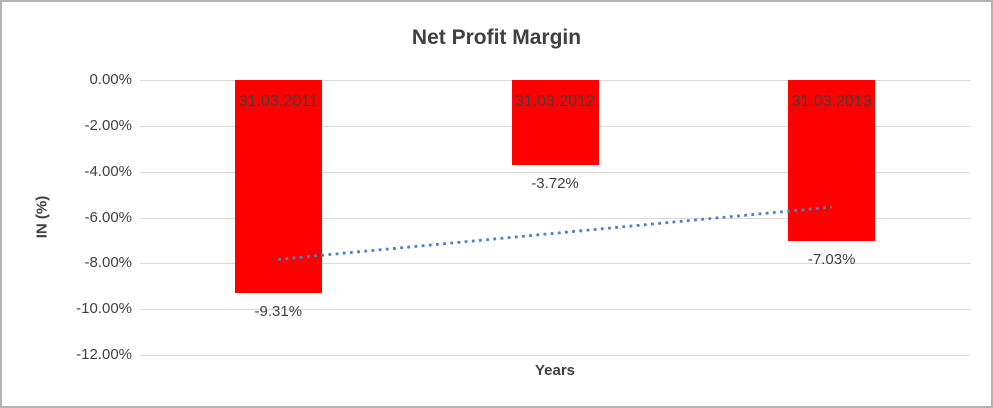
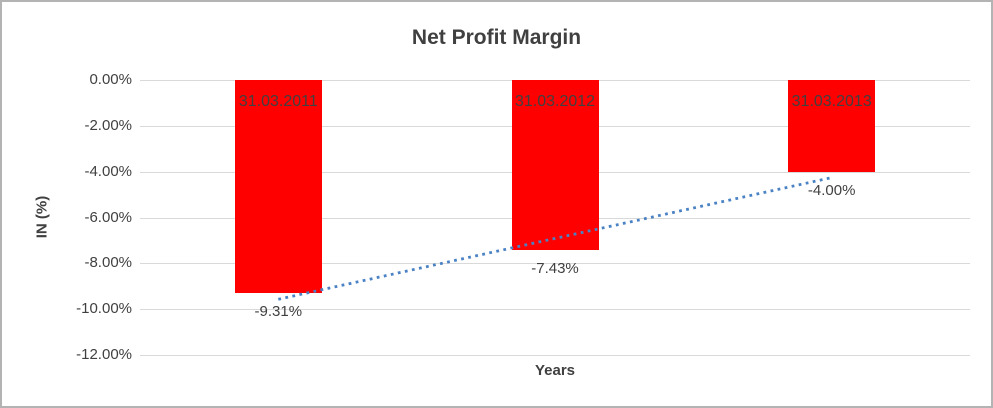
31.03.2012: -3.72% -> -7.43%
31.03.2013: -7.03% -> -4.00%
